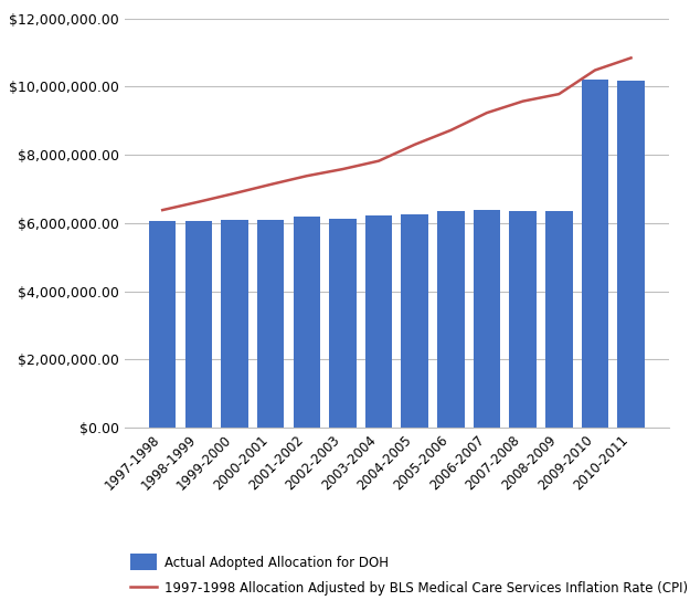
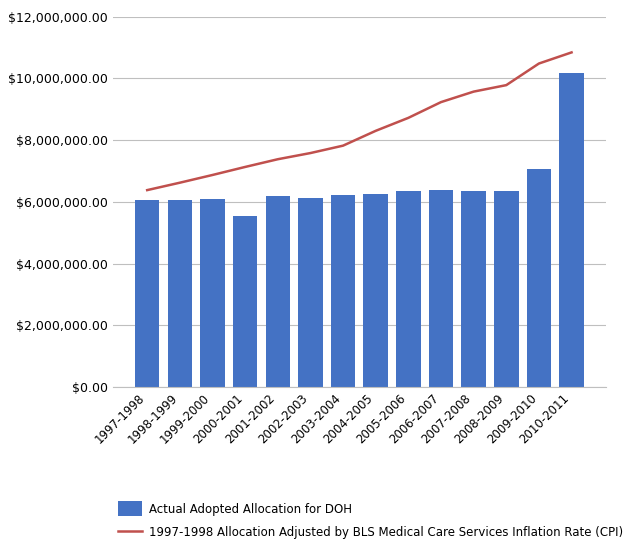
Actual Adopted Allocation for DOH/2000-2001: $6,080,000 -> $5,550,000
Actual Adopted Allocation for DOH/2009-2010: $10,220,000 -> $7,050,000
